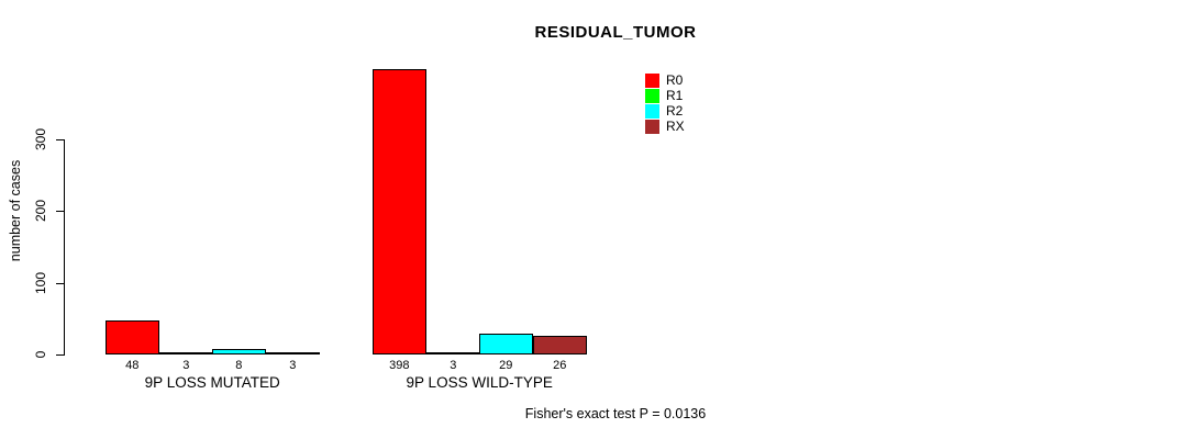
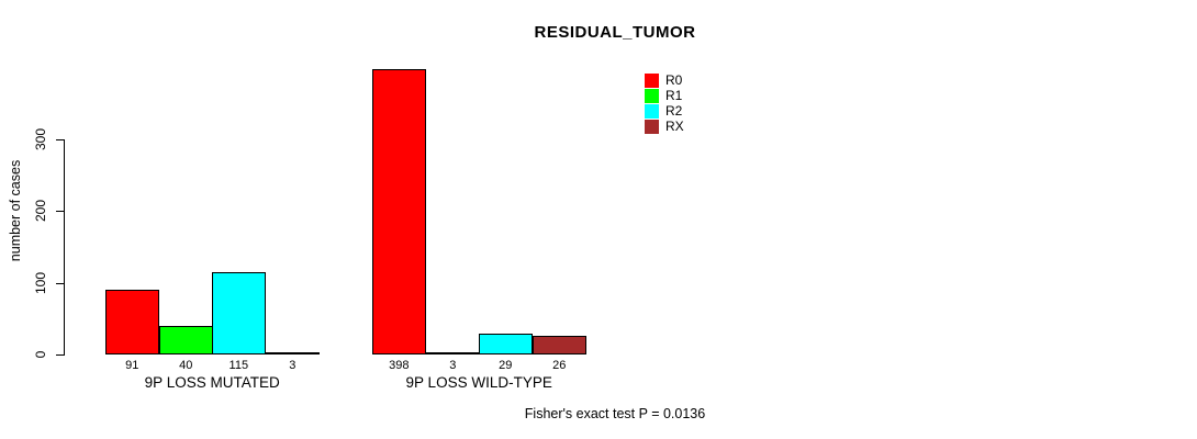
R0/9P LOSS MUTATED: 48 -> 91
R1/9P LOSS MUTATED: 3 -> 40
R2/9P LOSS MUTATED: 8 -> 115
